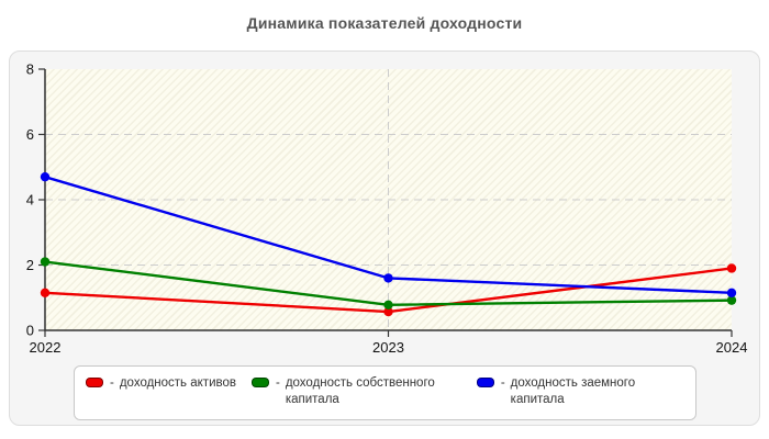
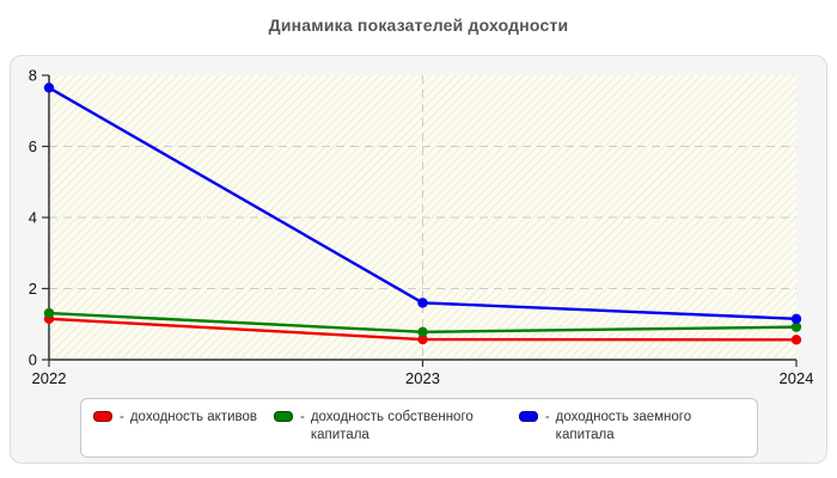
доходность собственного капитала/2022: 2.1 -> 1.3
доходность заемного капитала/2022: 4.7 -> 7.7
доходность активов/2024: 1.9 -> 0.6
